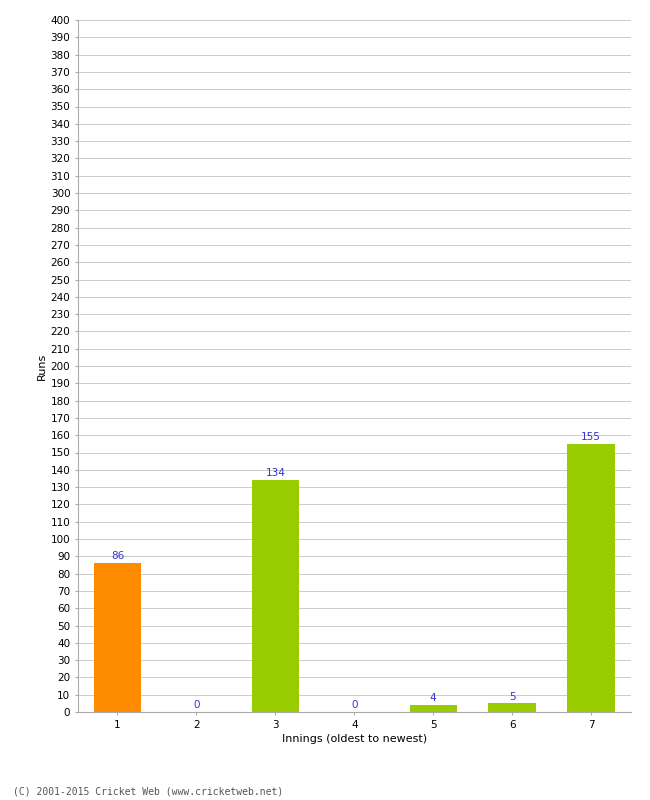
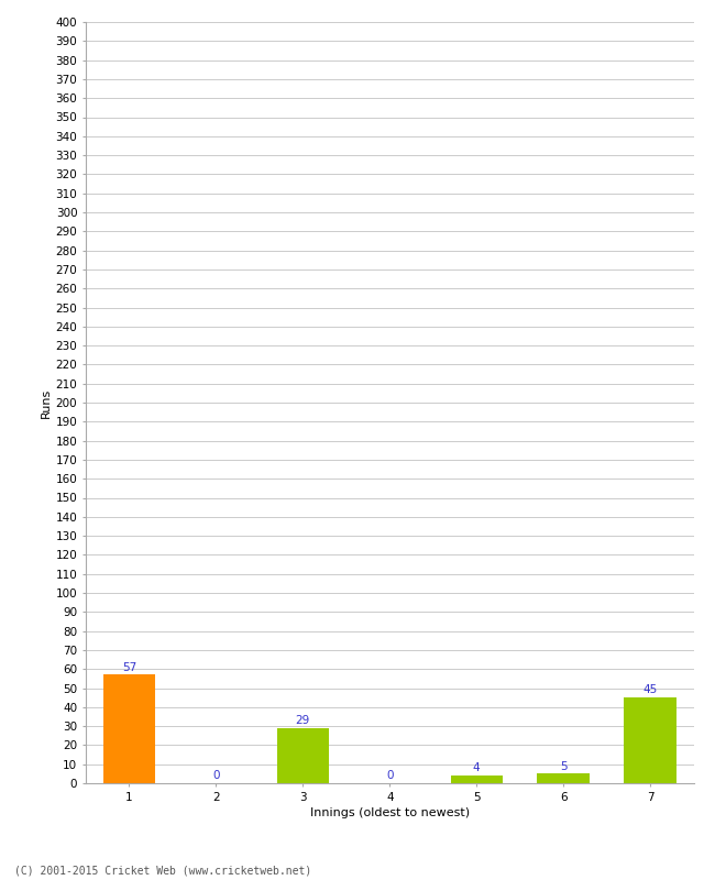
1: 86 -> 57
3: 134 -> 29
7: 155 -> 45
